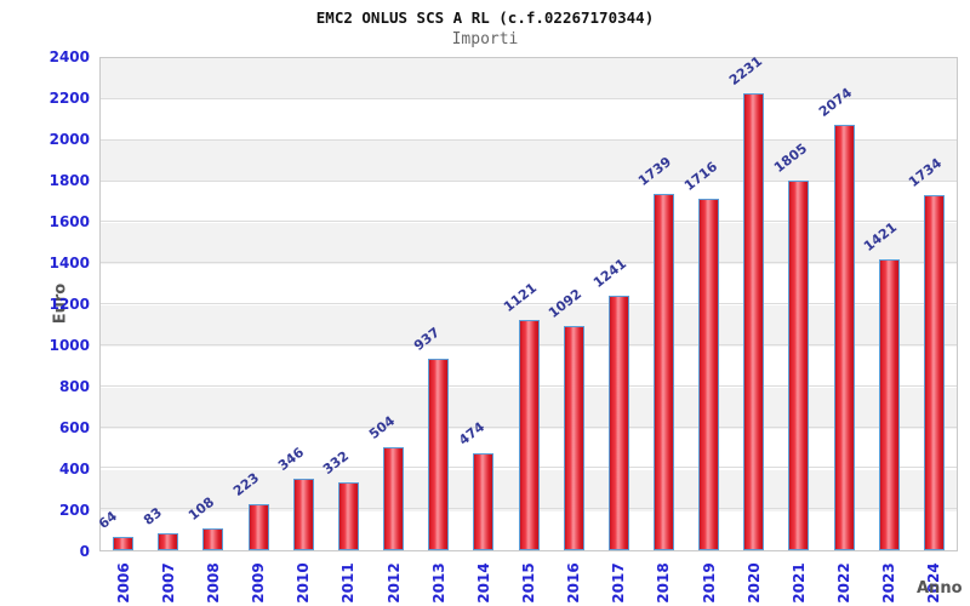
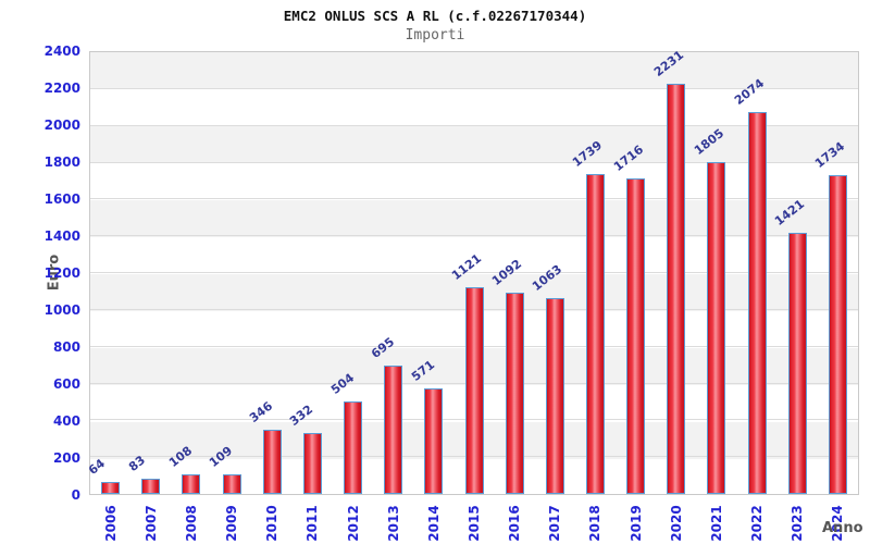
2009: 223 -> 109
2013: 937 -> 695
2014: 474 -> 571
2017: 1241 -> 1063
